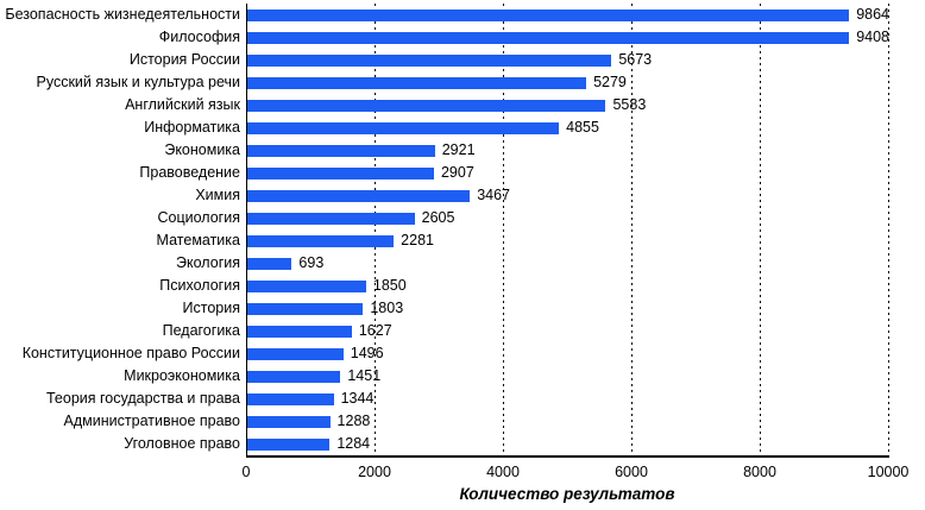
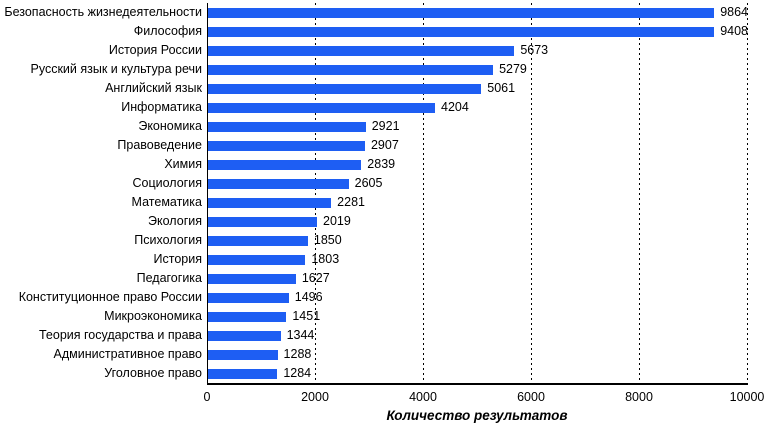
Английский язык: 5583 -> 5061
Информатика: 4855 -> 4204
Химия: 3467 -> 2839
Экология: 693 -> 2019
